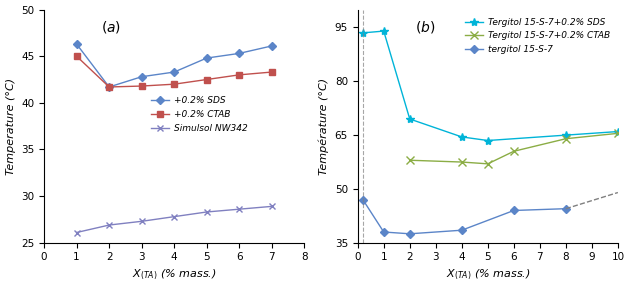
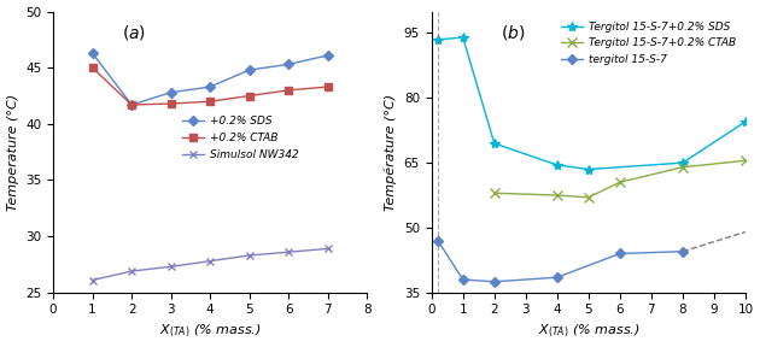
Tergitol 15-S-7+0.2% SDS/10: 66.0 -> 74.5
